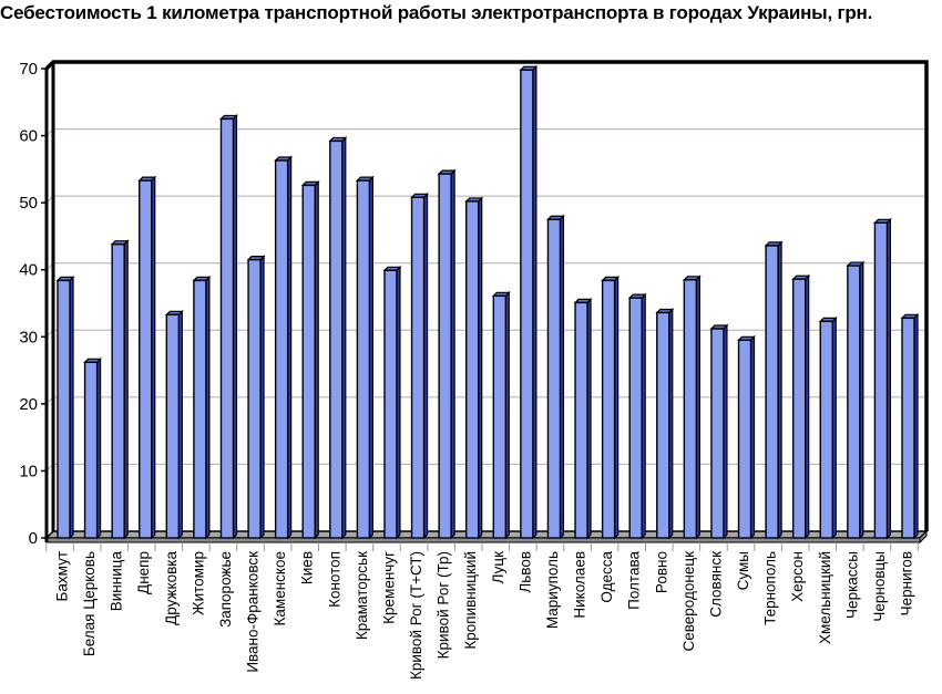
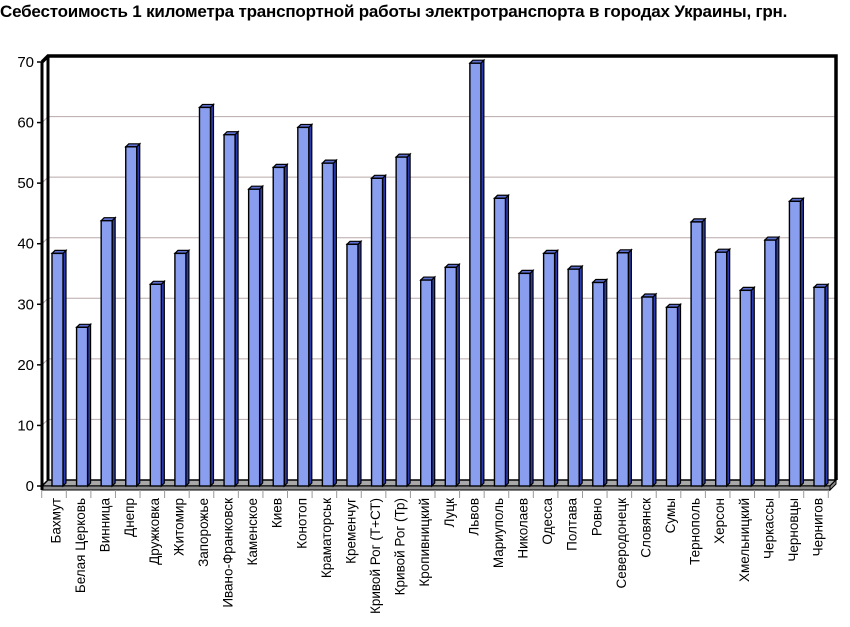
Днепр: 53 -> 56
Ивано-Франковск: 42 -> 58
Каменское: 56 -> 49
Кропивницкий: 50 -> 34
